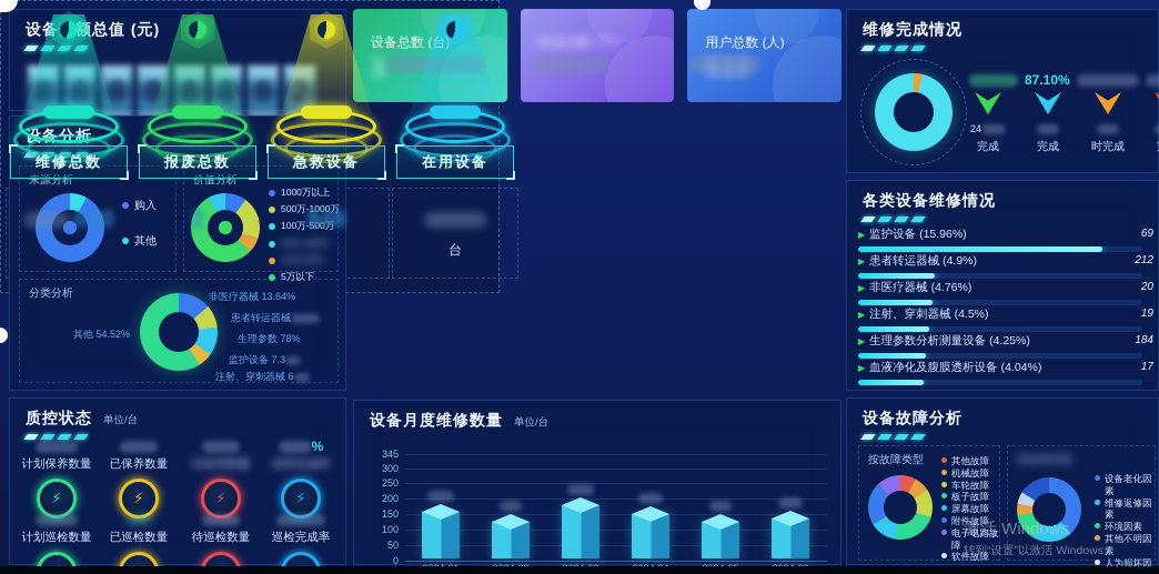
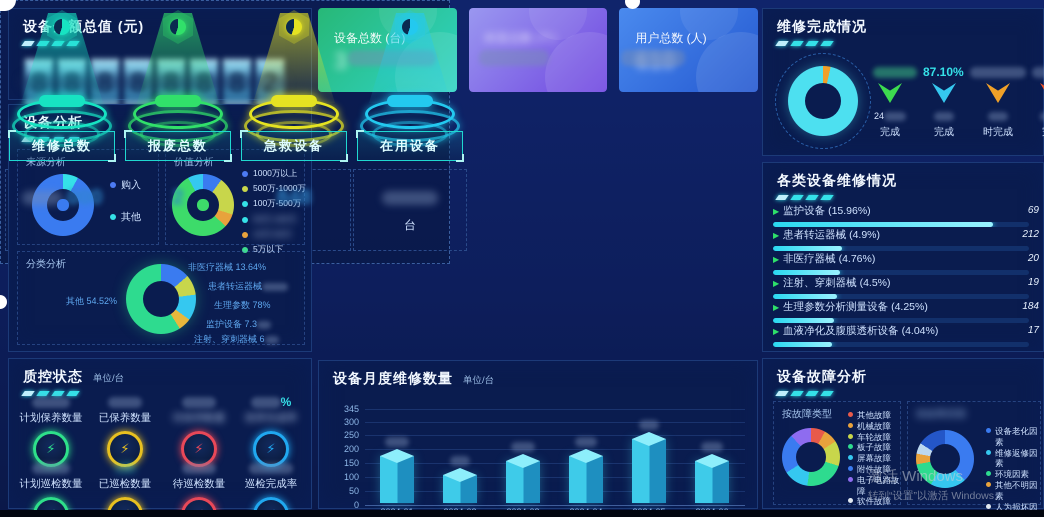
2024-01: 150 -> 170
2024-02: 120 -> 100
2024-03: 170 -> 150
2024-04: 140 -> 170
2024-05: 120 -> 230
2024-06: 130 -> 150
